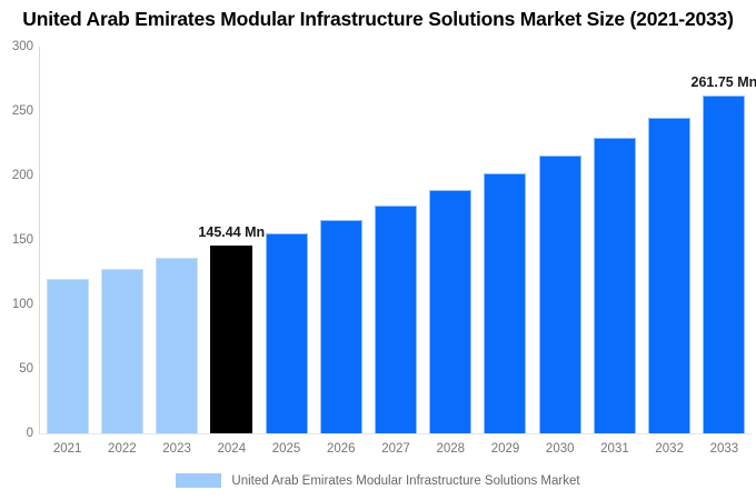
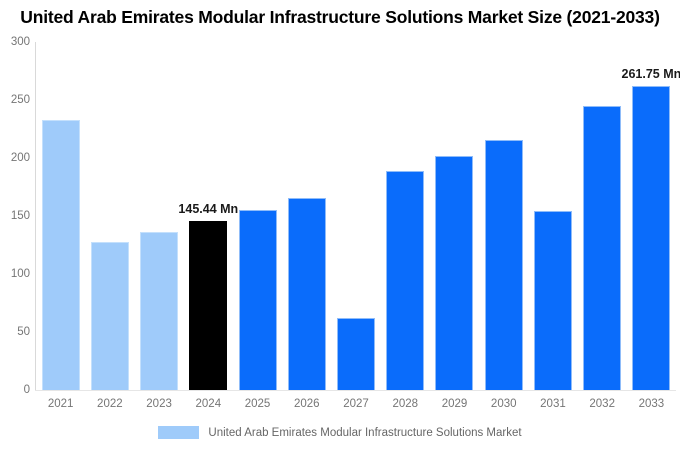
2021: 120 -> 233
2027: 177 -> 62
2031: 230 -> 154
